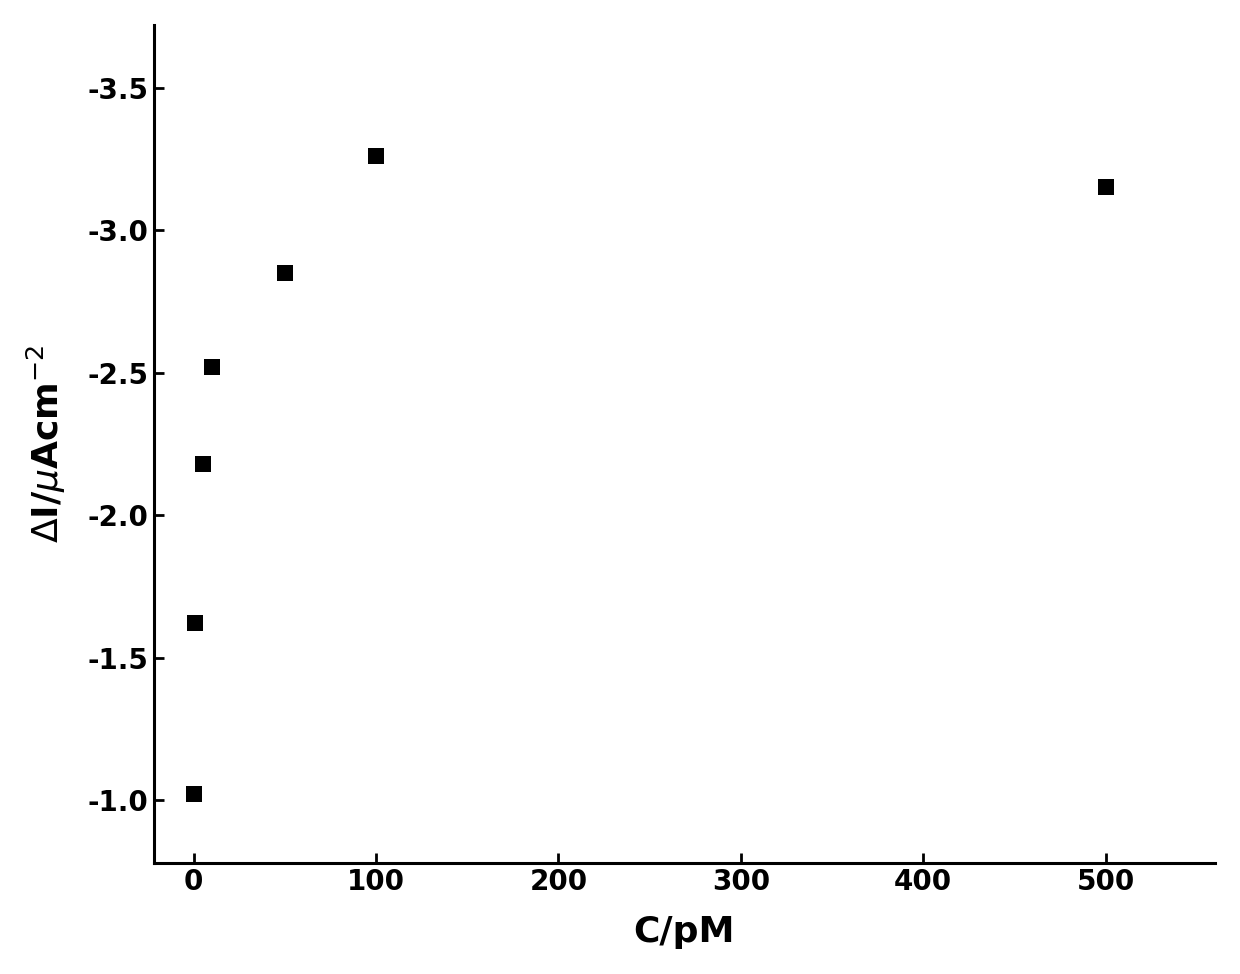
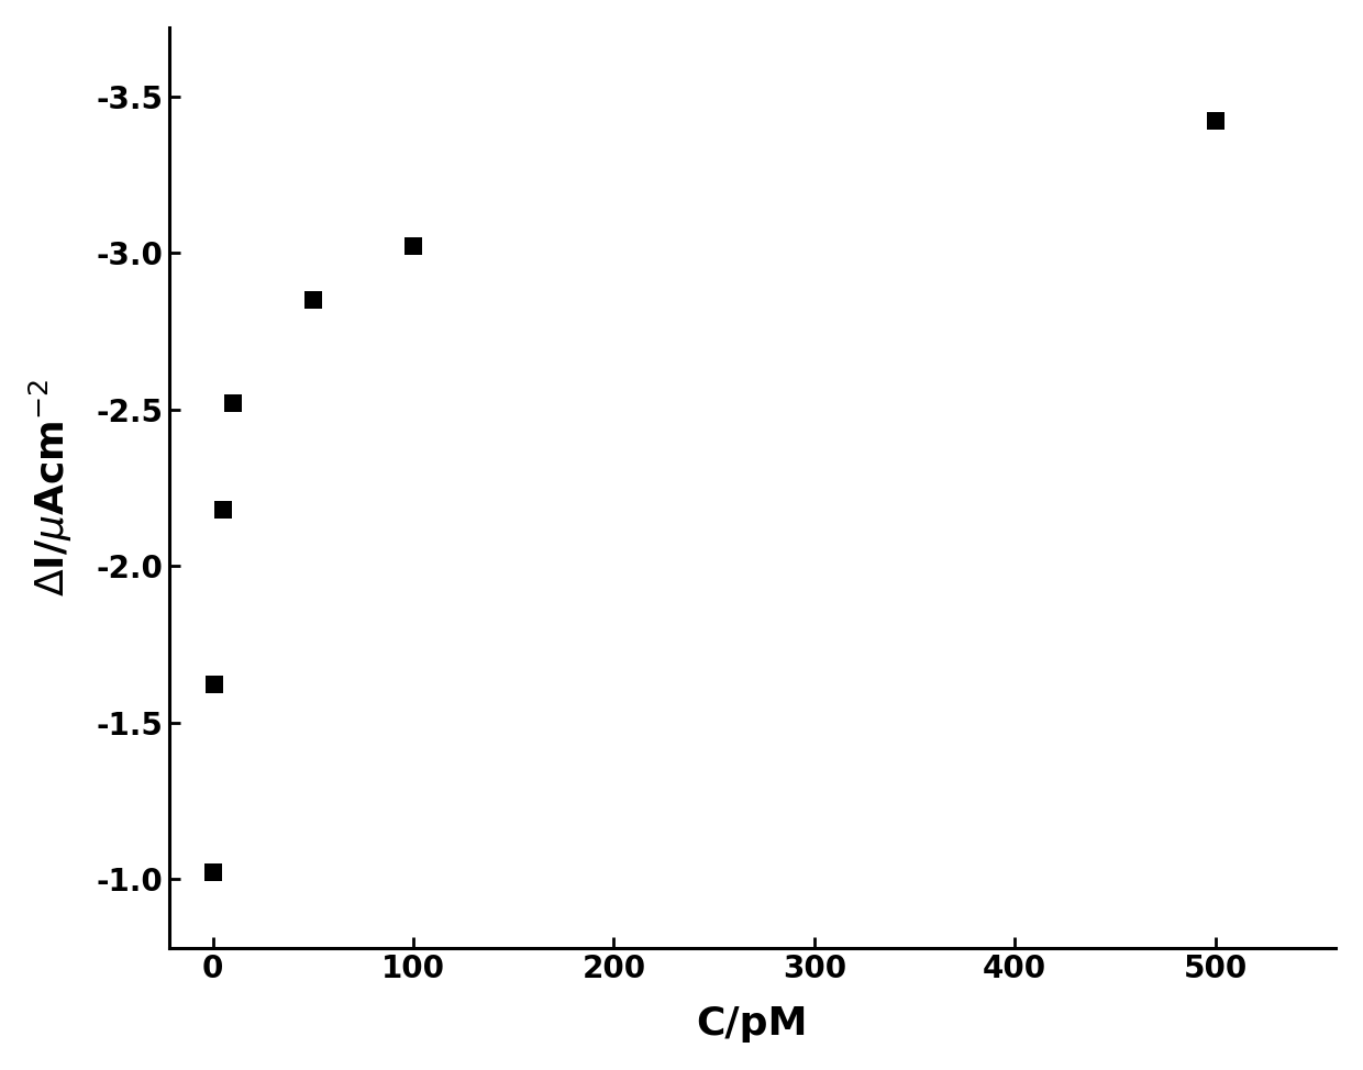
100: -3.26 -> -3.02
500: -3.15 -> -3.42
